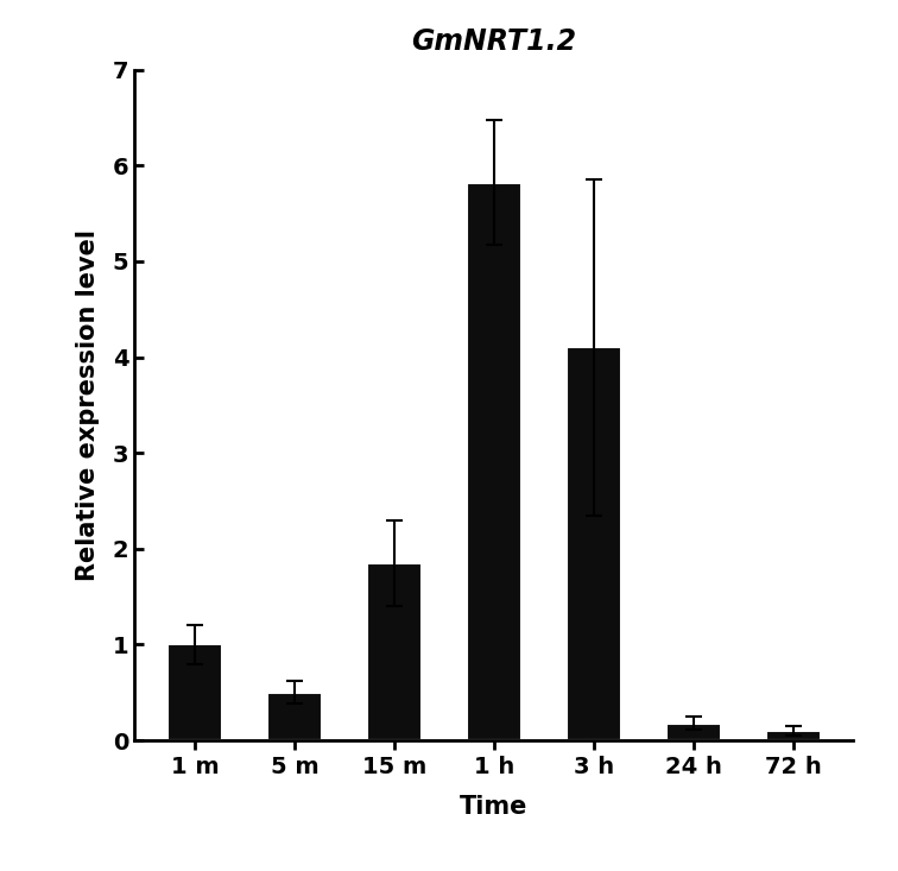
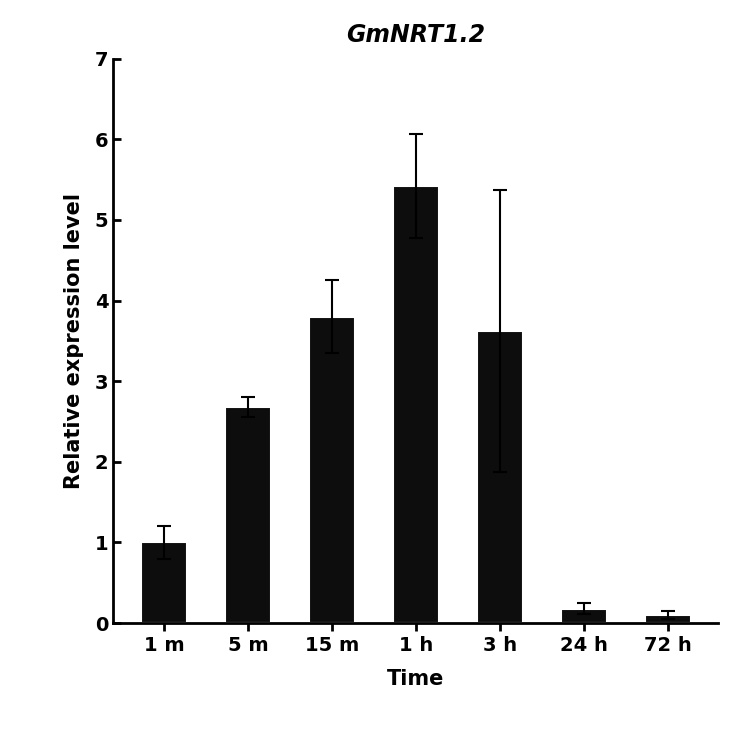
5 m: 0.50 -> 2.68
15 m: 1.85 -> 3.80
1 h: 5.82 -> 5.42
3 h: 4.10 -> 3.62
